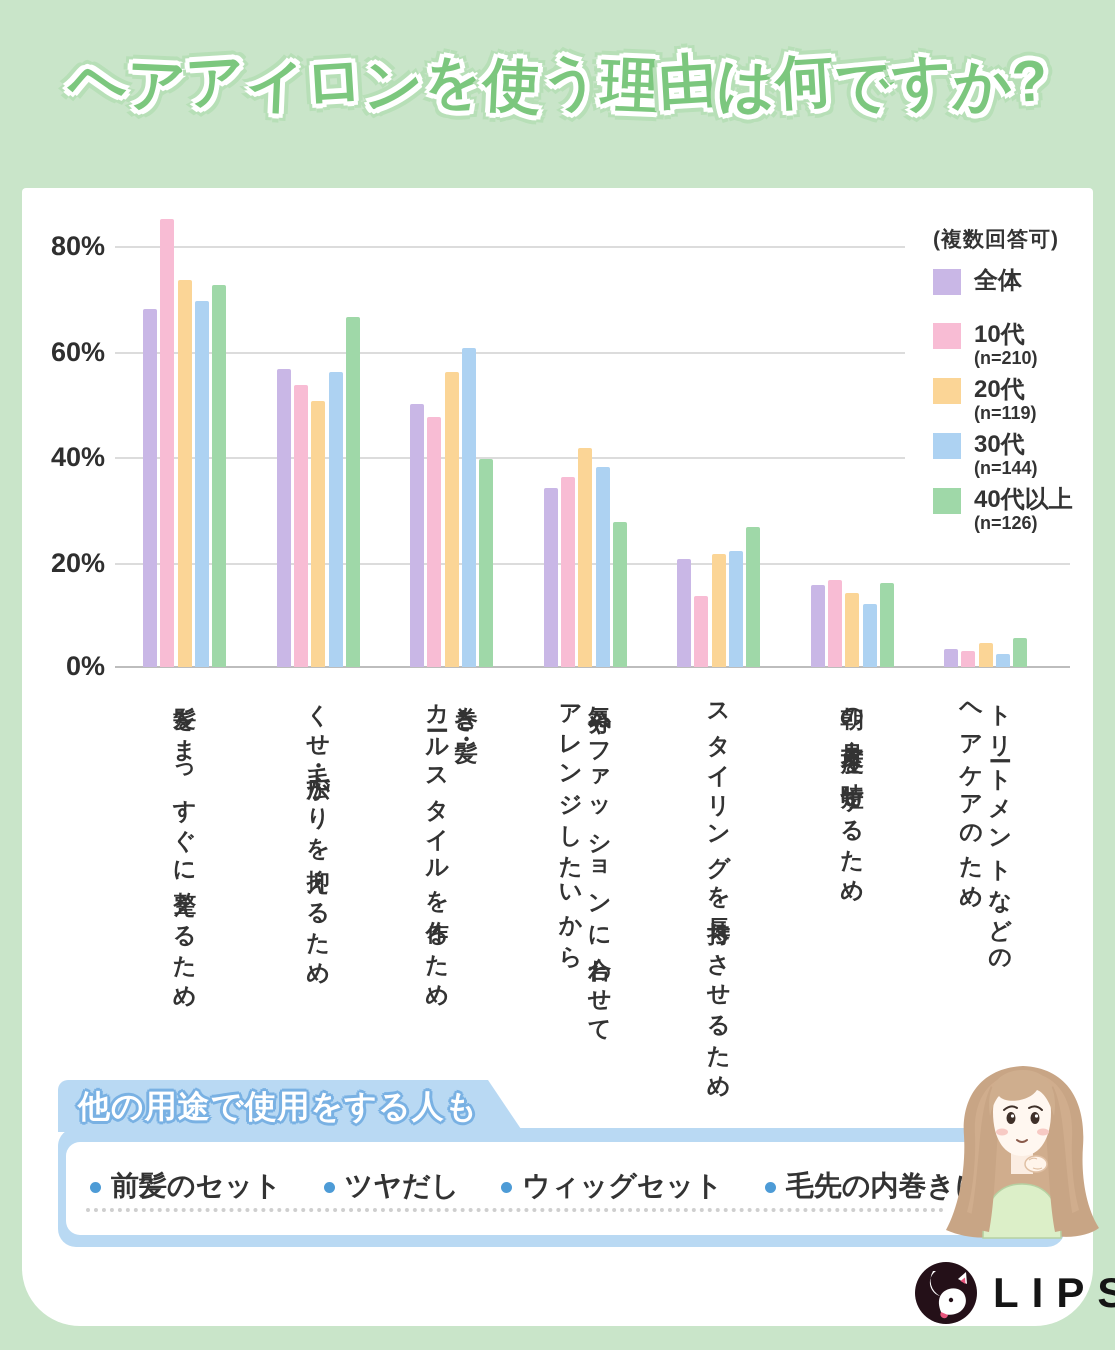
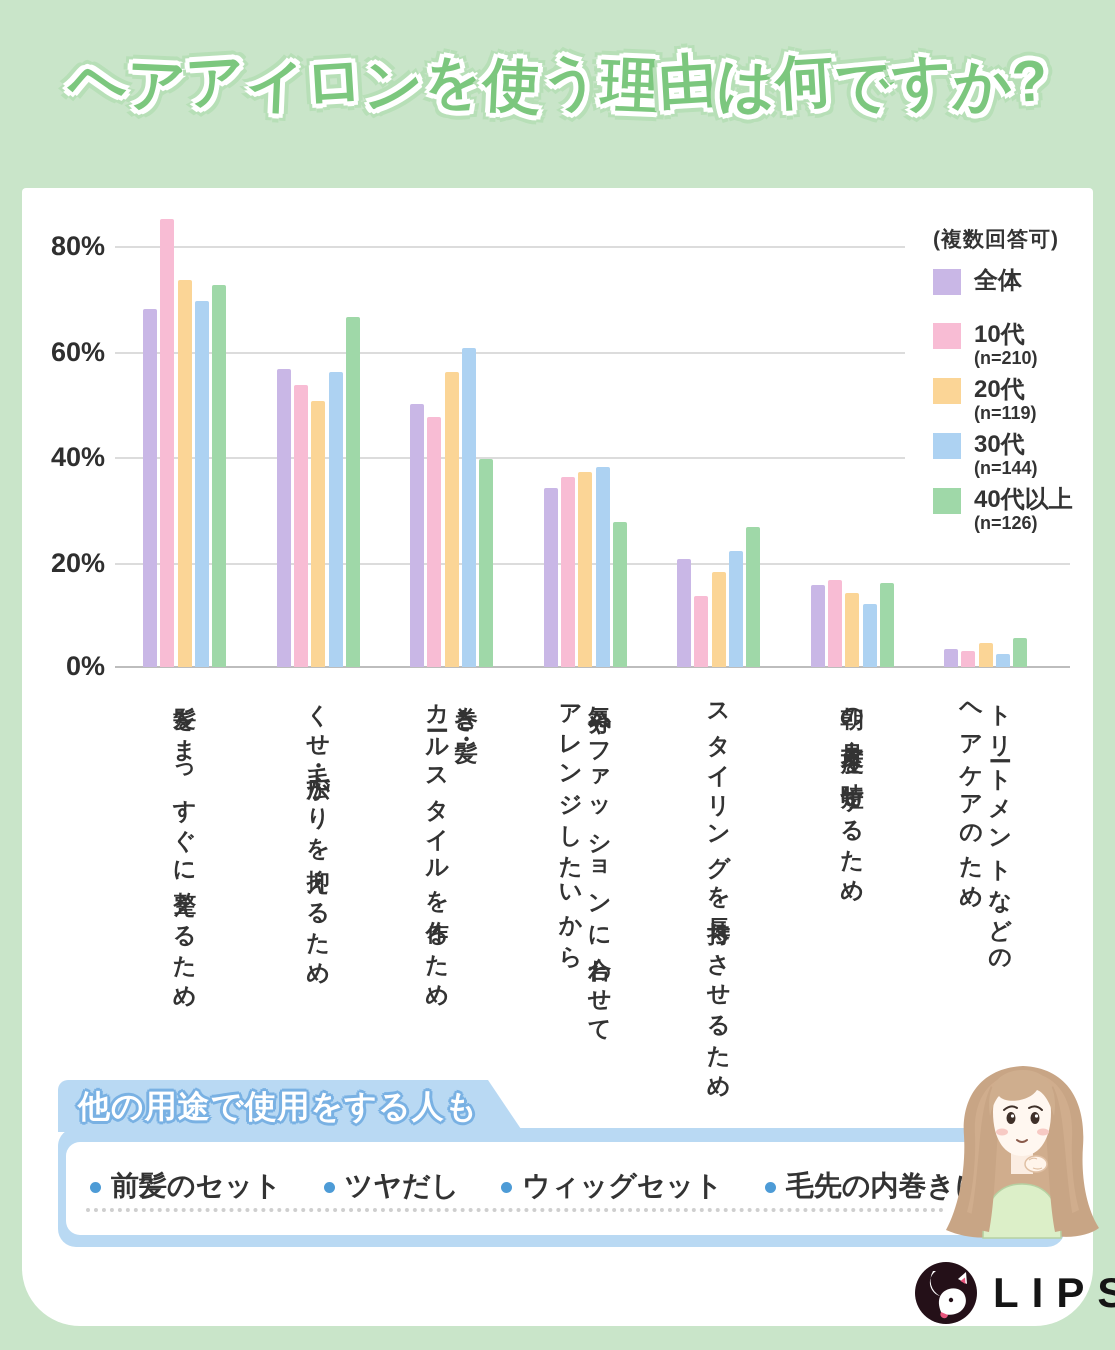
20代/気分やファッションに合わせて アレンジしたいから: 42% -> 37%
20代/スタイリングを長持ちさせるため: 22% -> 18%
